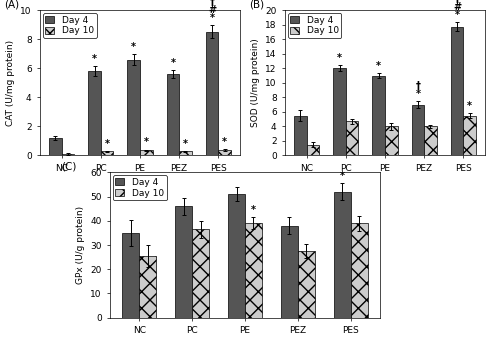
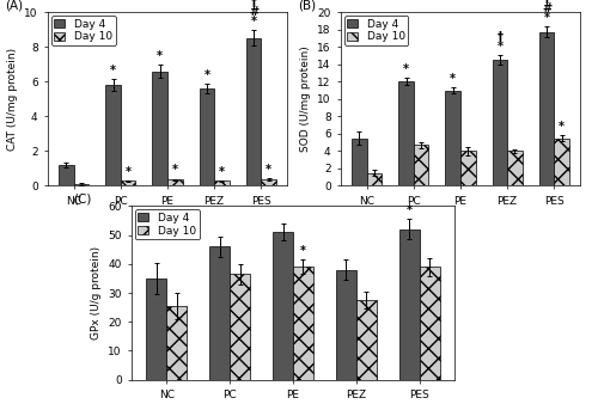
(B)/Day 4/PEZ: 7.0 -> 14.5
